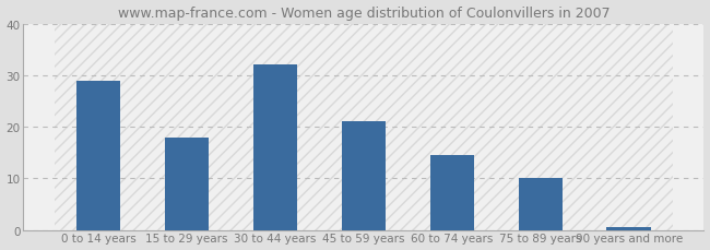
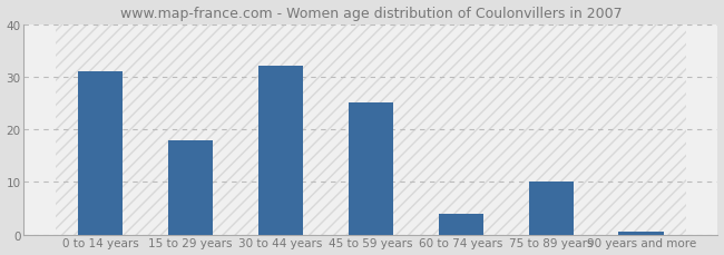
0 to 14 years: 29.0 -> 31.0
45 to 59 years: 21.0 -> 25.0
60 to 74 years: 14.5 -> 4.0
